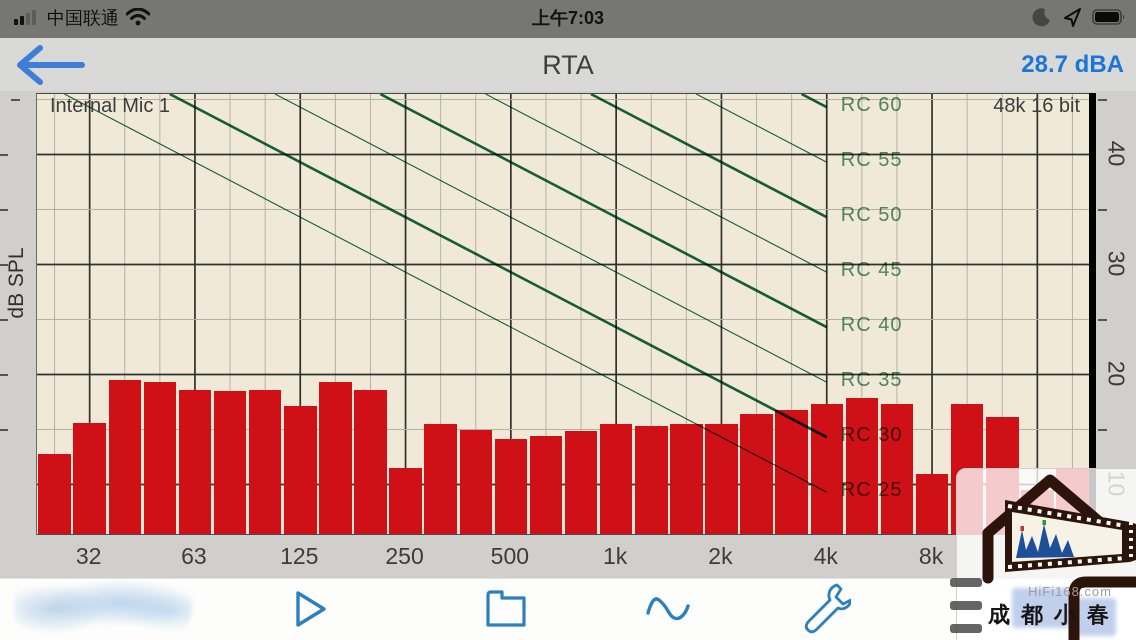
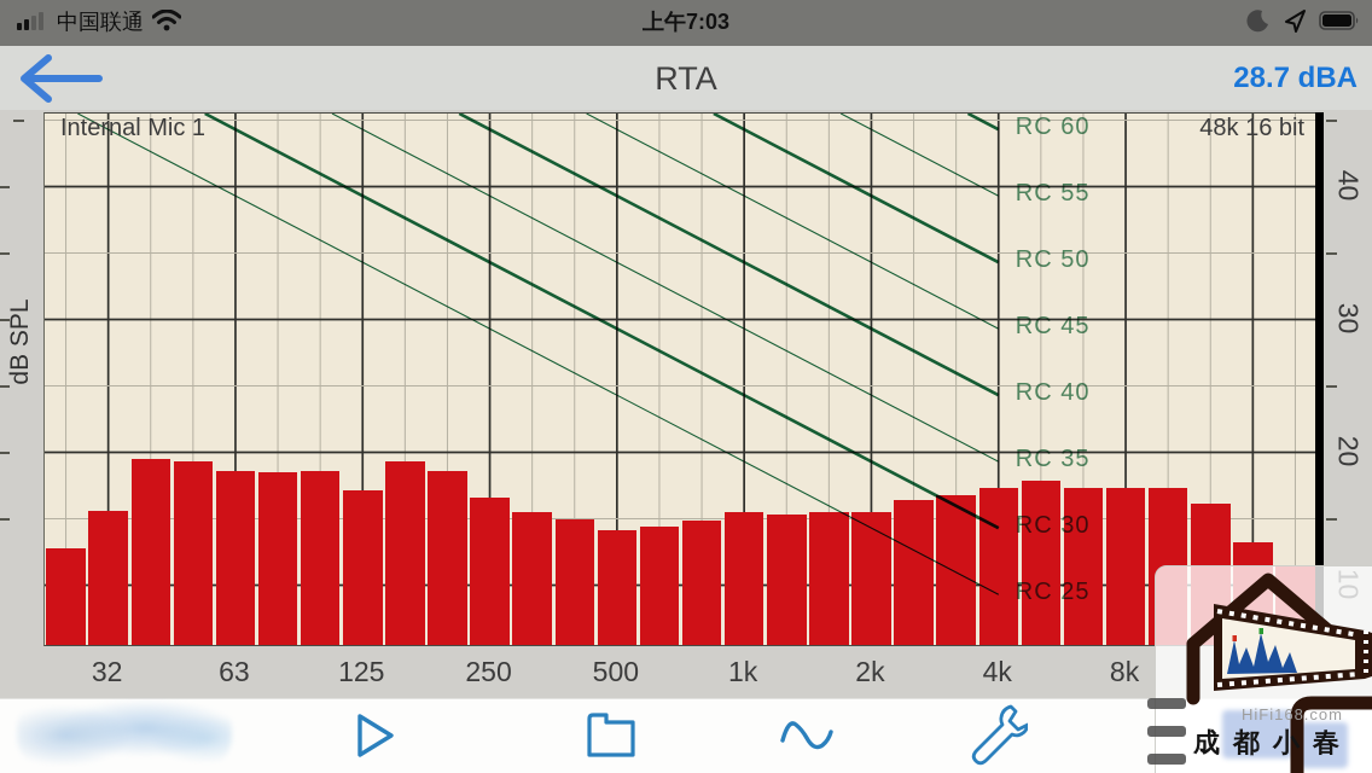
250: 11.5 -> 16.6
8k: 11.0 -> 17.3
16k: 9.5 -> 13.2
